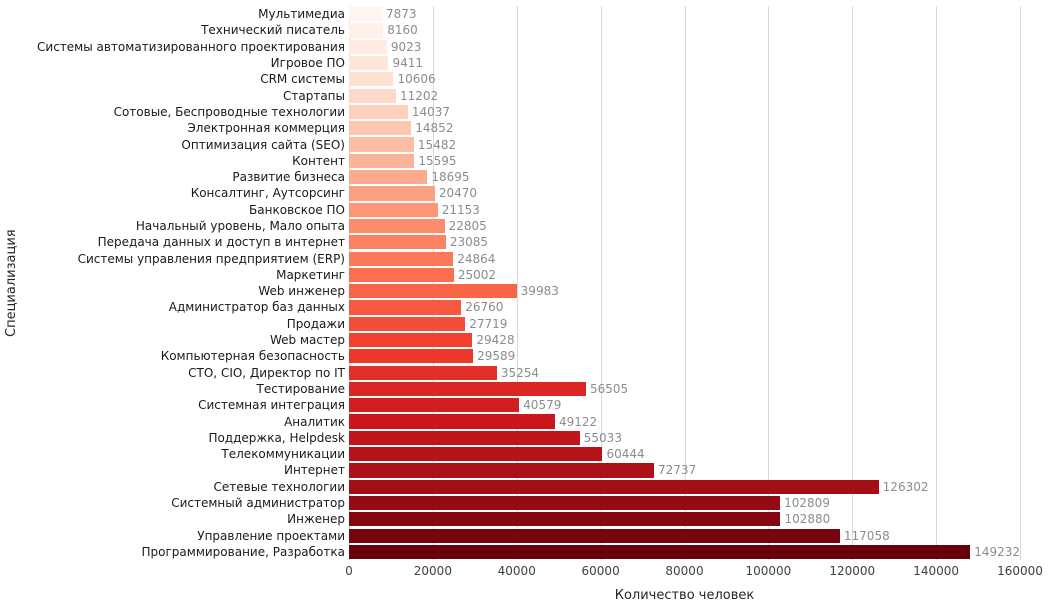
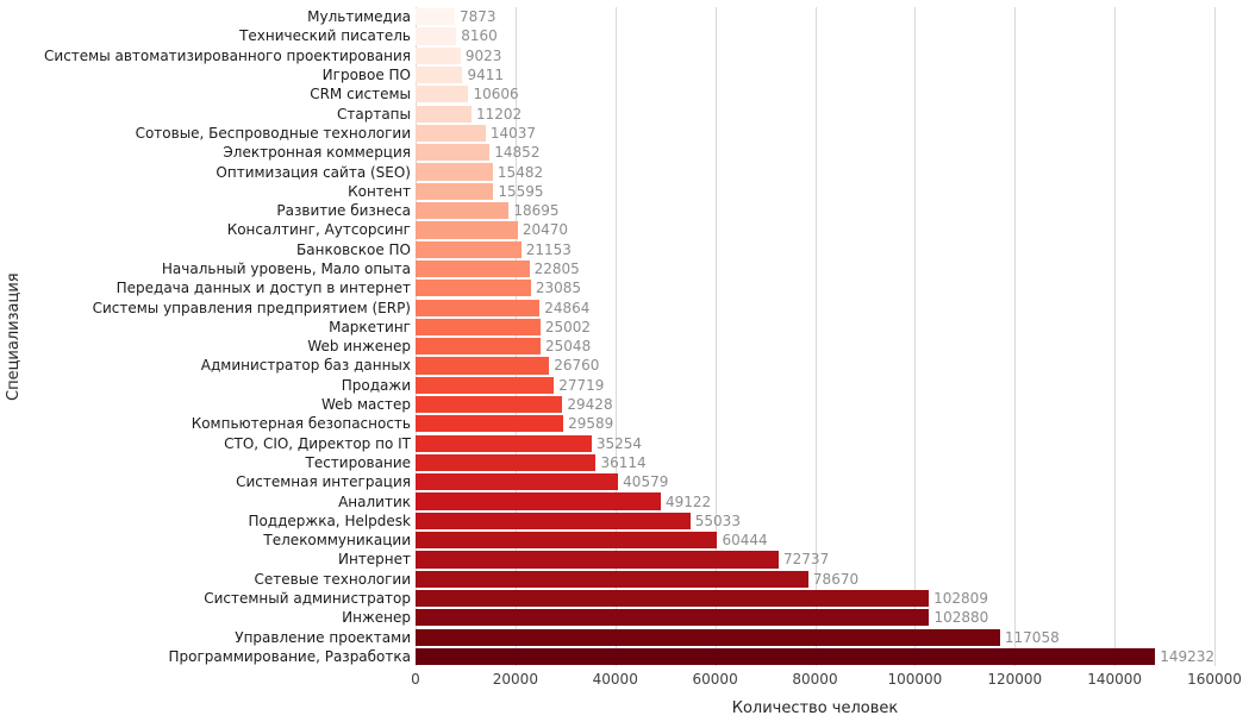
Web инженер: 39983 -> 25048
Тестирование: 56505 -> 36114
Сетевые технологии: 126302 -> 78670
